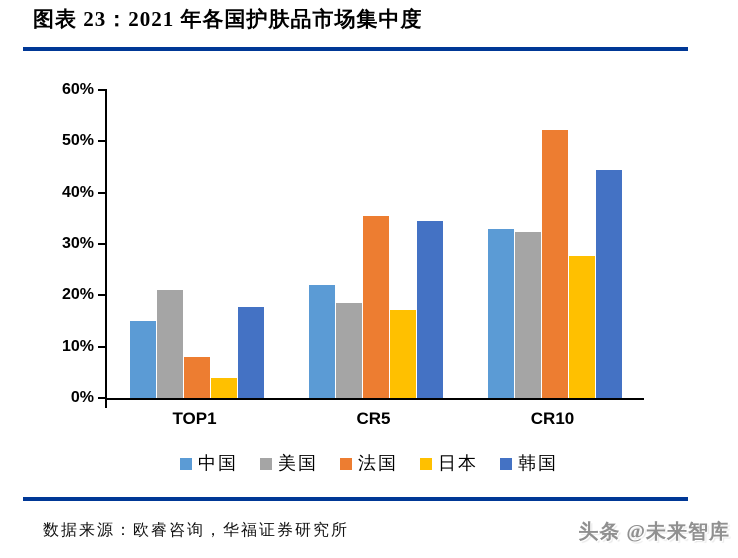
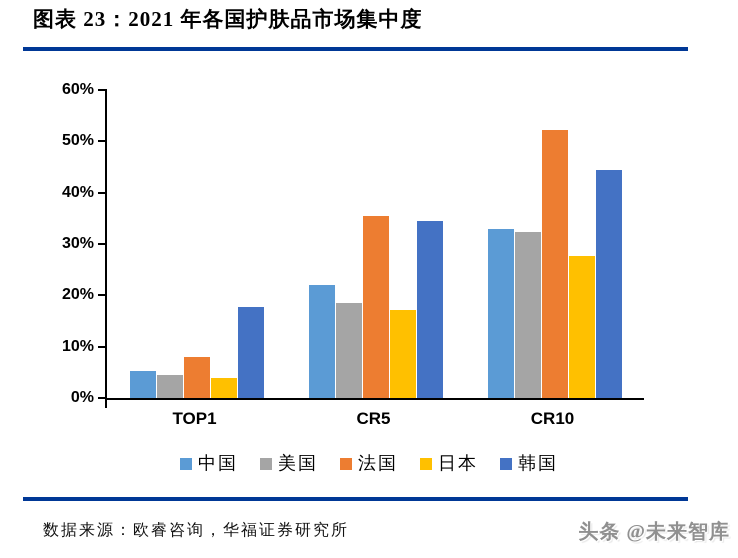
中国/TOP1: 15% -> 5%
美国/TOP1: 21% -> 4%
